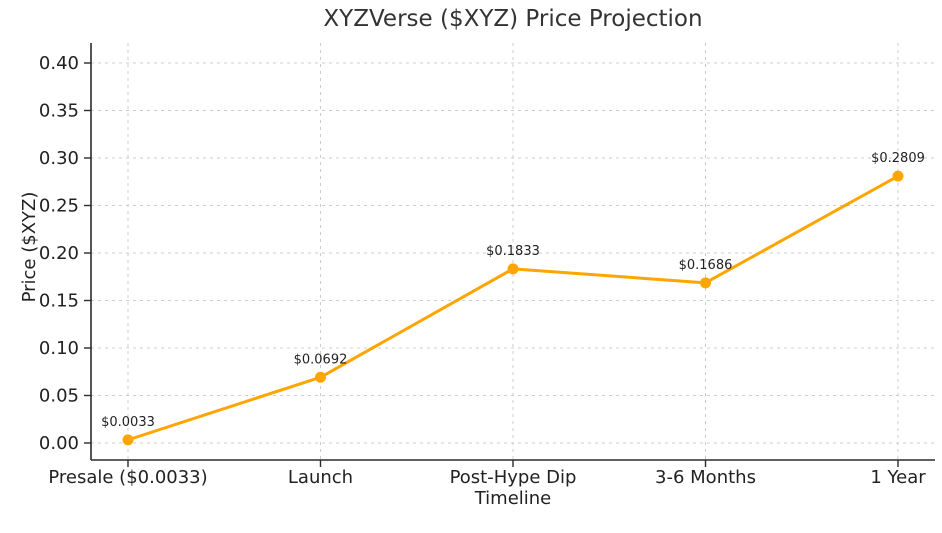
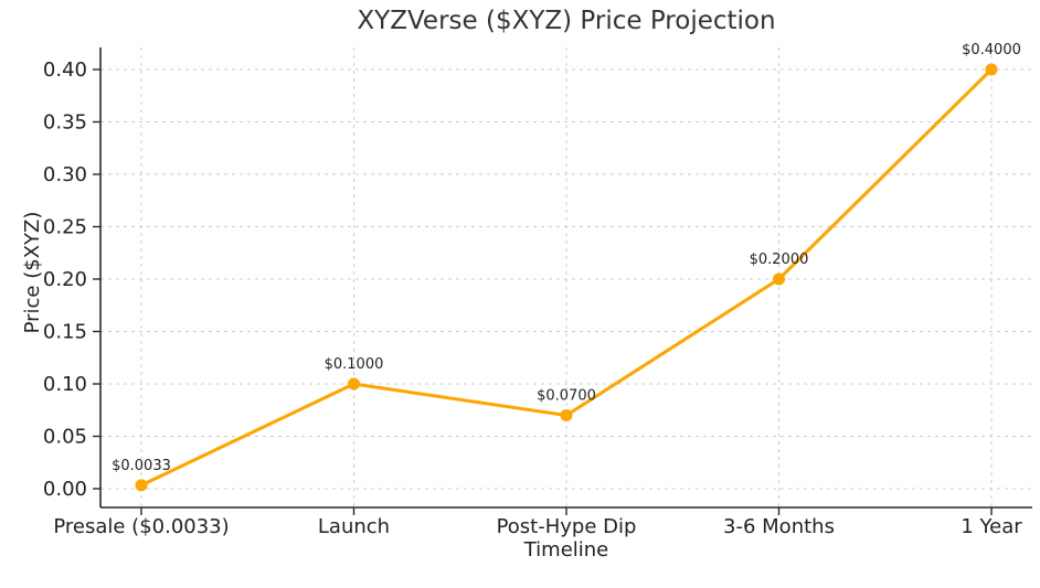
Launch: $0.0692 -> $0.1000
Post-Hype Dip: $0.1833 -> $0.0700
3-6 Months: $0.1686 -> $0.2000
1 Year: $0.2809 -> $0.4000
